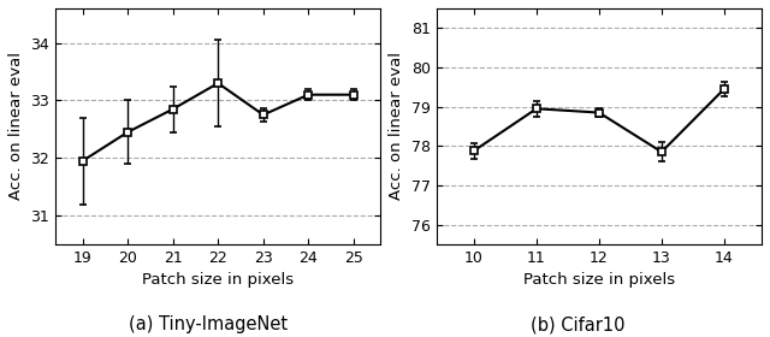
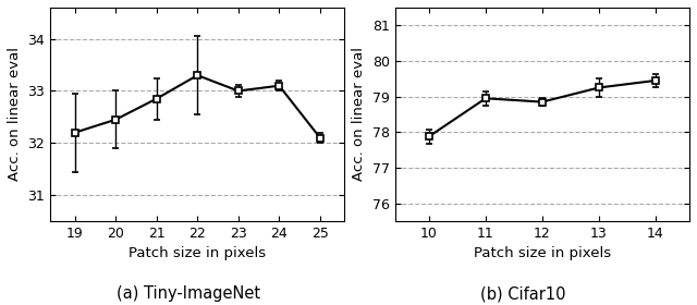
19: 31.95 -> 32.20
23: 32.75 -> 33.00
25: 33.10 -> 32.10
13: 77.85 -> 79.25
